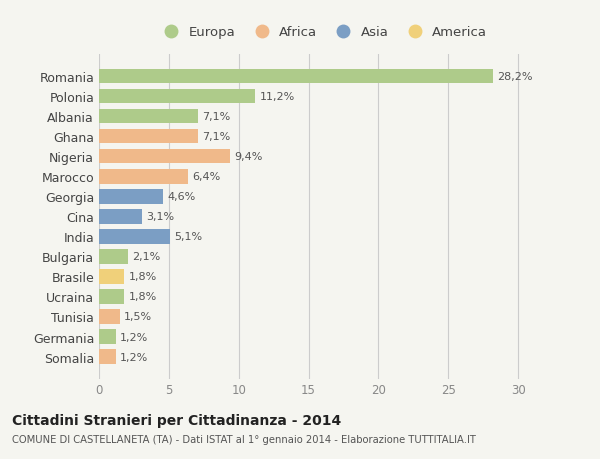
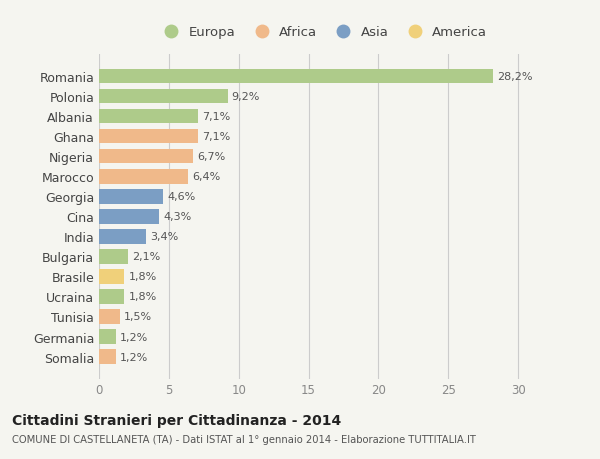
Polonia: 11,2% -> 9,2%
Nigeria: 9,4% -> 6,7%
Cina: 3,1% -> 4,3%
India: 5,1% -> 3,4%
